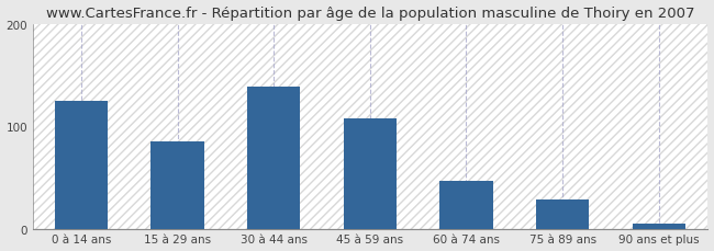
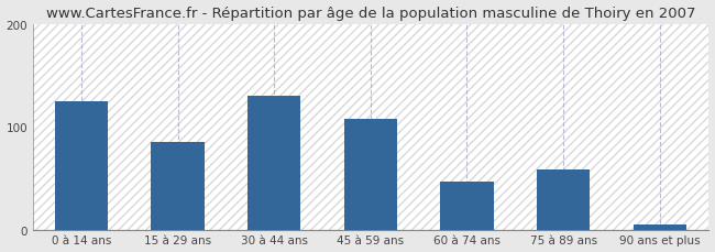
30 à 44 ans: 138 -> 130
75 à 89 ans: 28 -> 58
